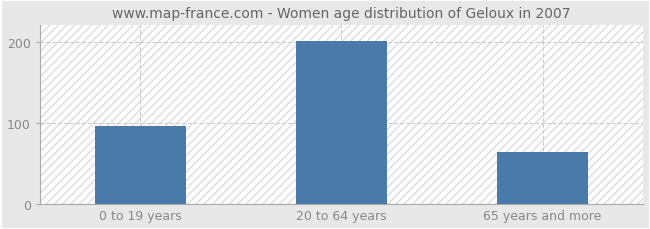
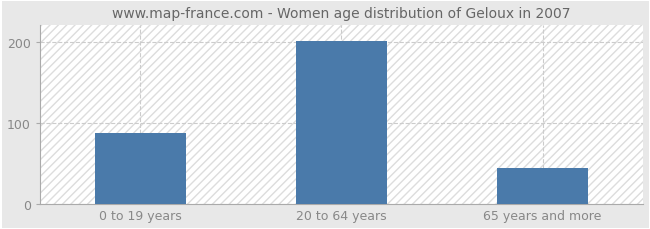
0 to 19 years: 96 -> 88
65 years and more: 64 -> 45
